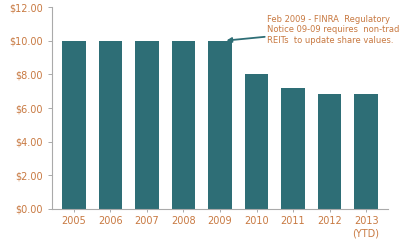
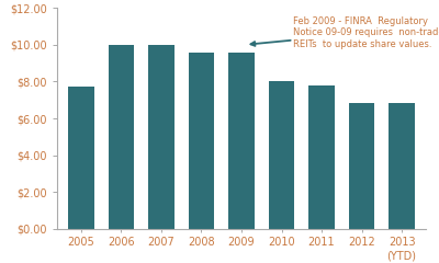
2005: $10.0 -> $7.7
2008: $10.0 -> $9.6
2009: $10.0 -> $9.6
2011: $7.2 -> $7.8
